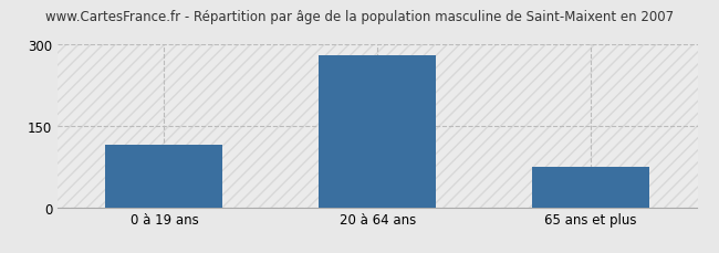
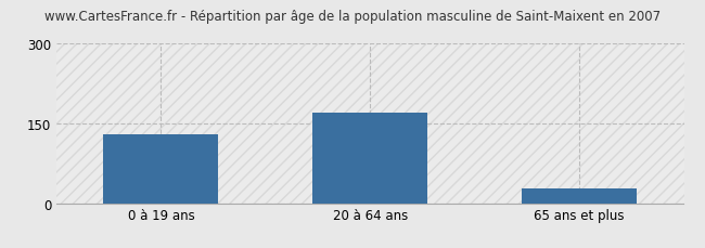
0 à 19 ans: 115 -> 130
20 à 64 ans: 280 -> 170
65 ans et plus: 75 -> 28
